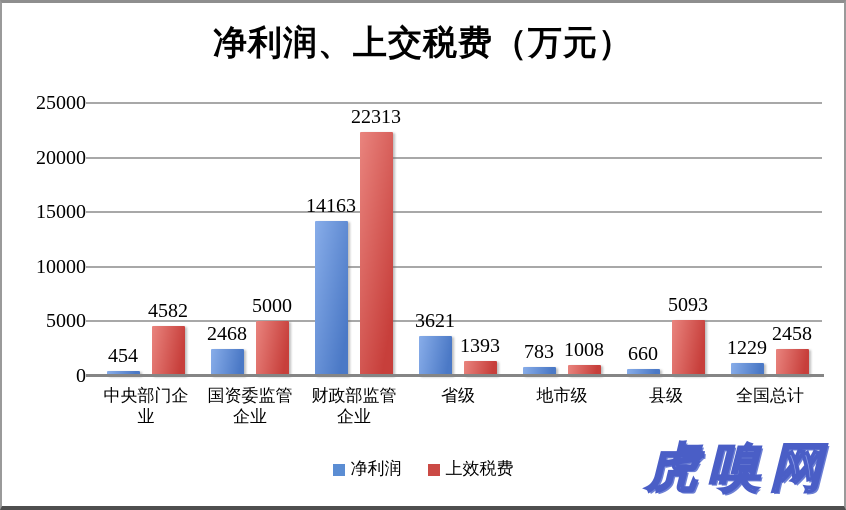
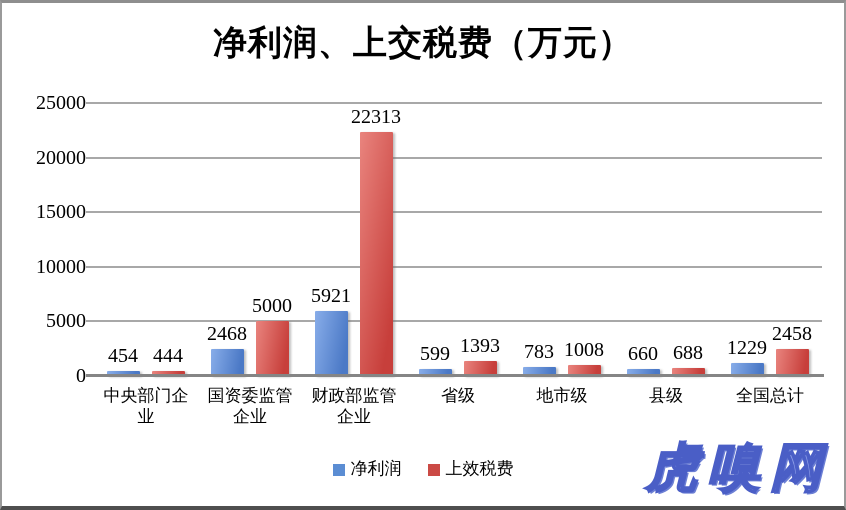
上效税费/中央部门企业: 4582 -> 444
净利润/财政部监管企业: 14163 -> 5921
净利润/省级: 3621 -> 599
上效税费/县级: 5093 -> 688
